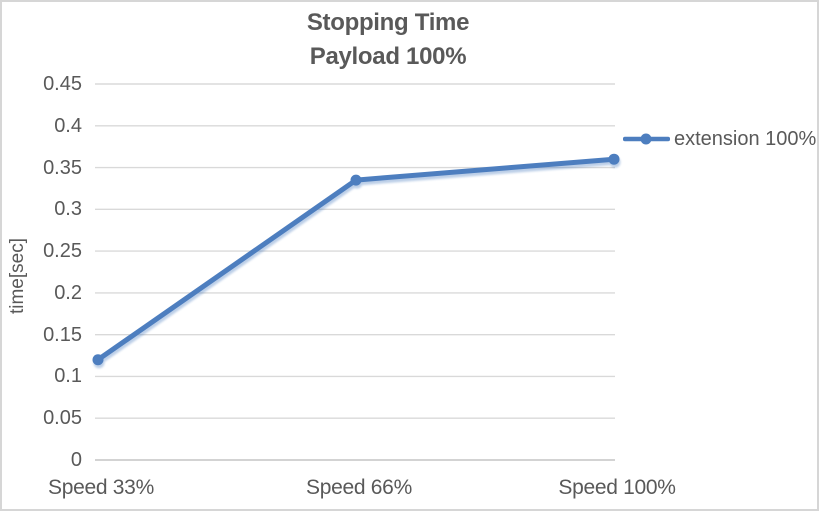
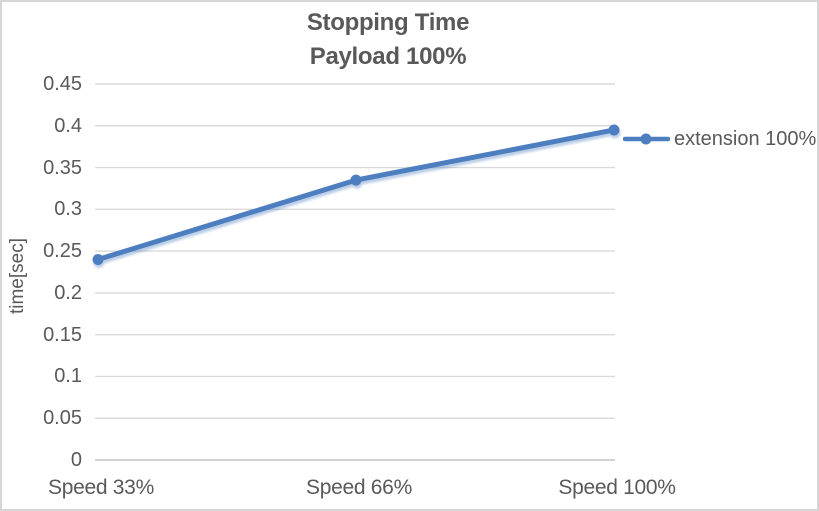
Speed 33%: 0.12 -> 0.24
Speed 100%: 0.36 -> 0.40
